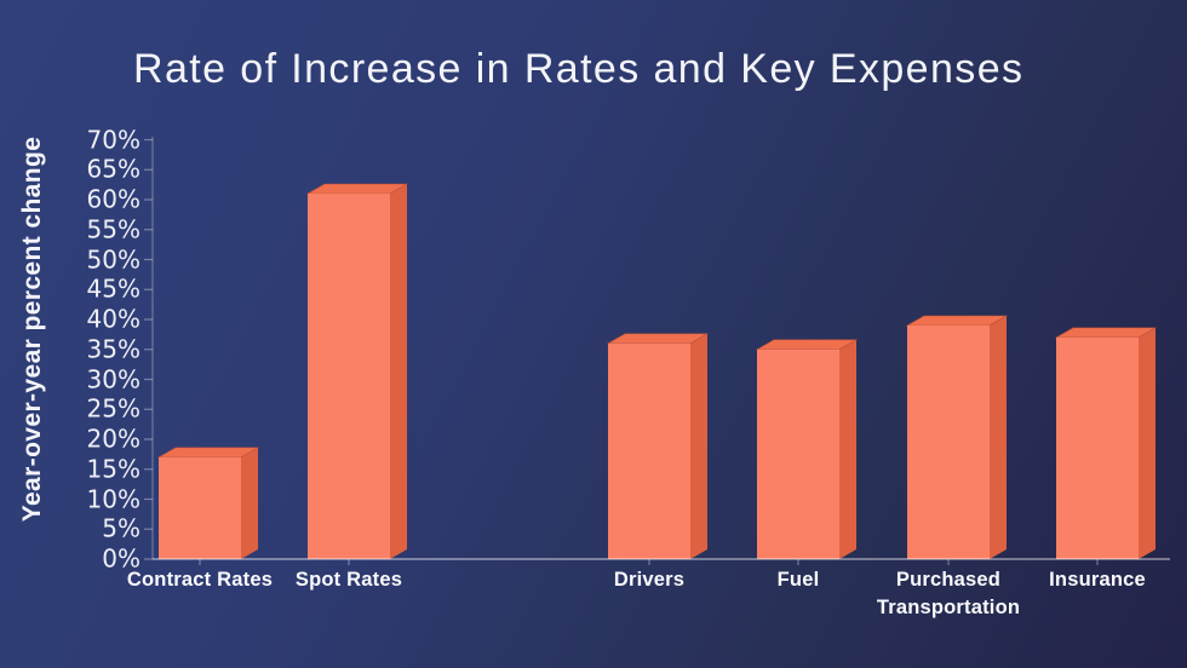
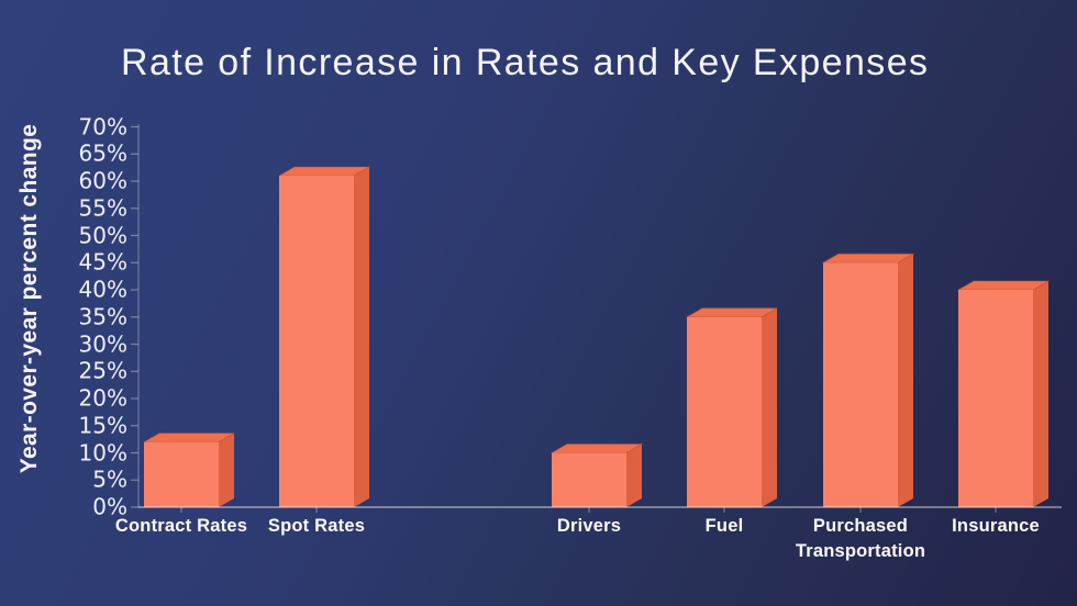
Contract Rates: 17% -> 12%
Drivers: 36% -> 10%
Purchased Transportation: 39% -> 45%
Insurance: 37% -> 40%
